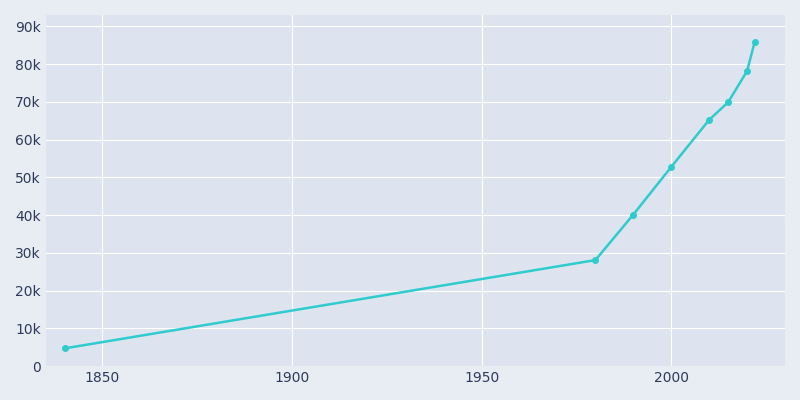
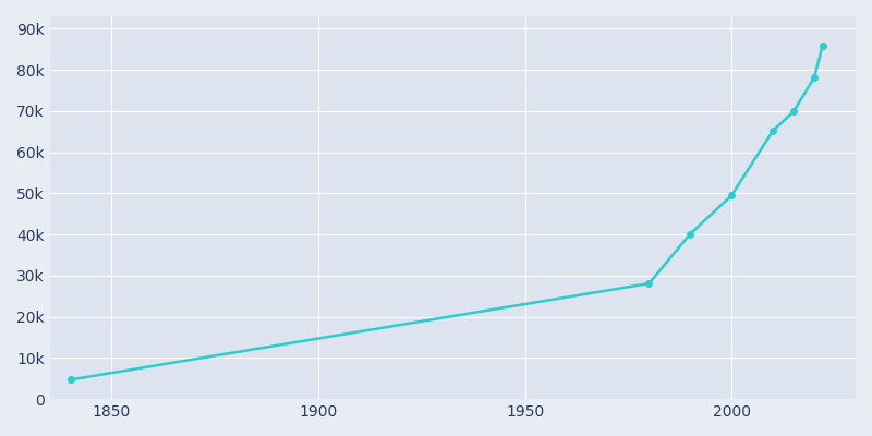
2000: 52.8k -> 49.5k
